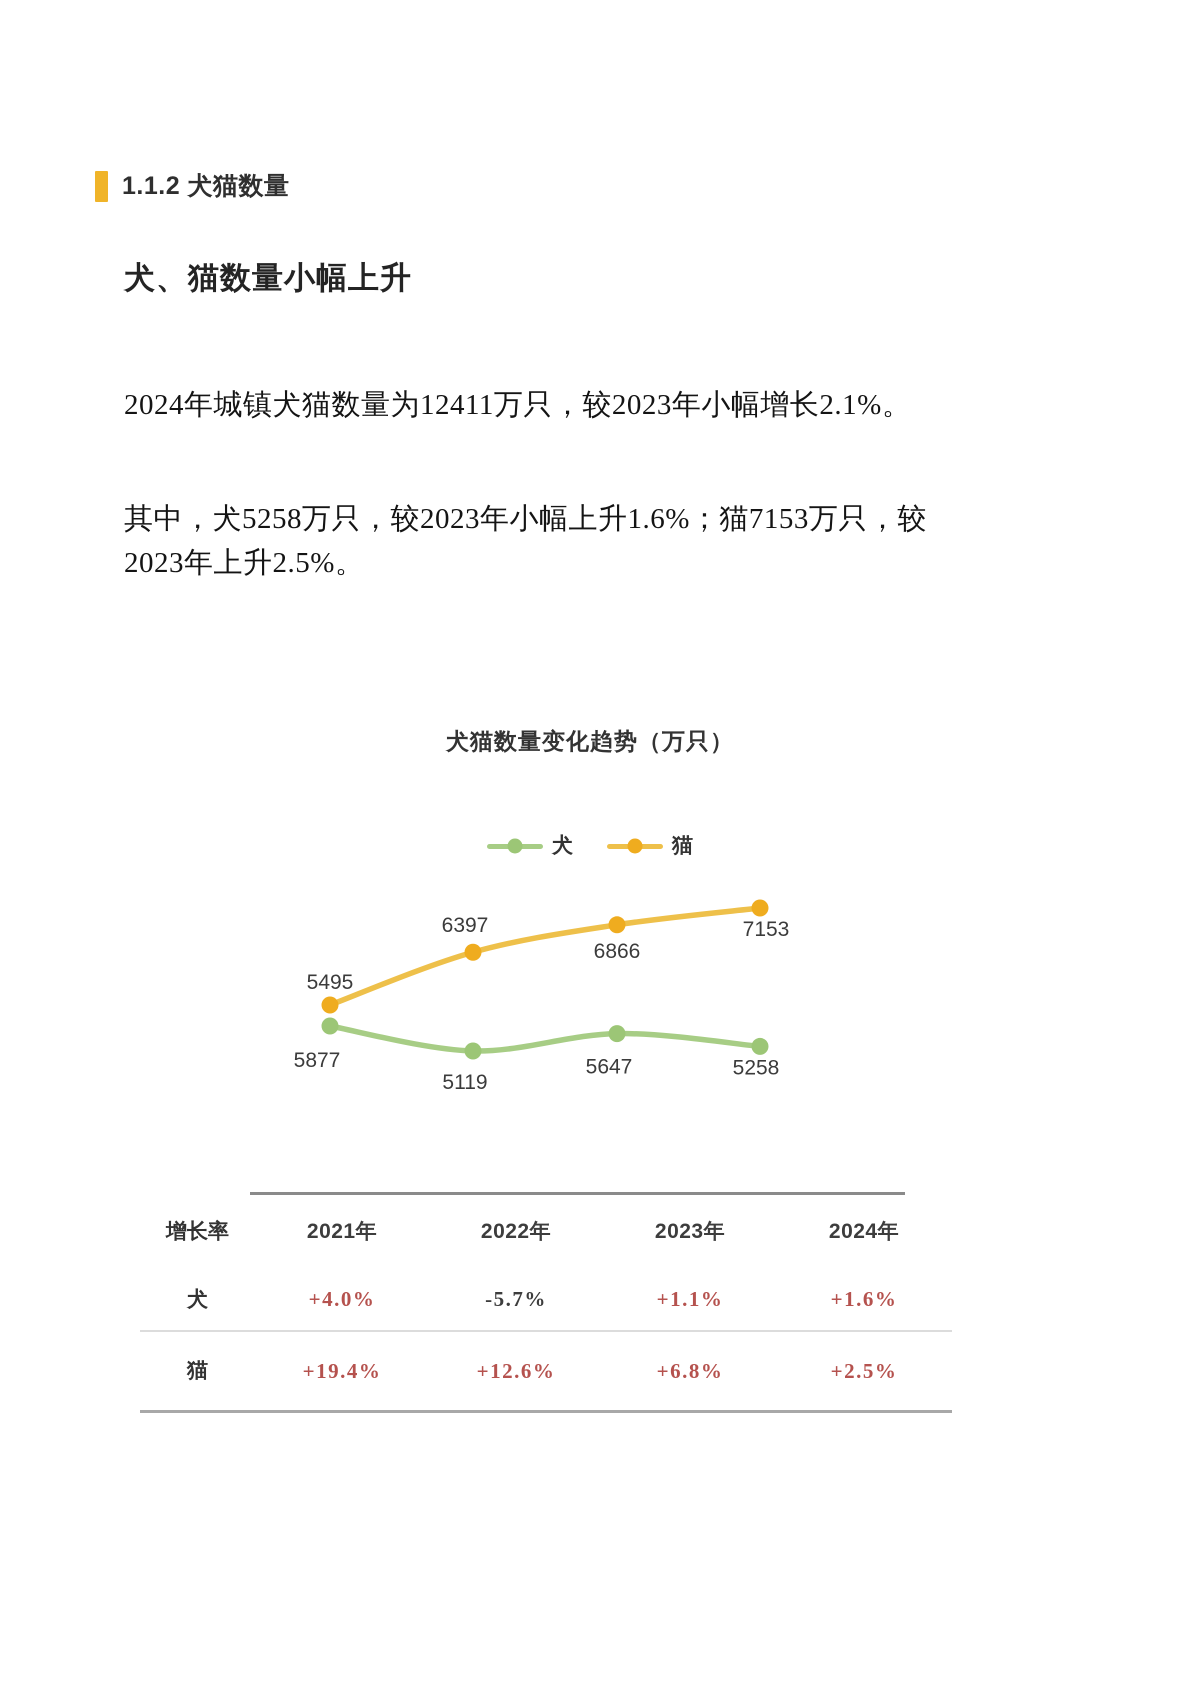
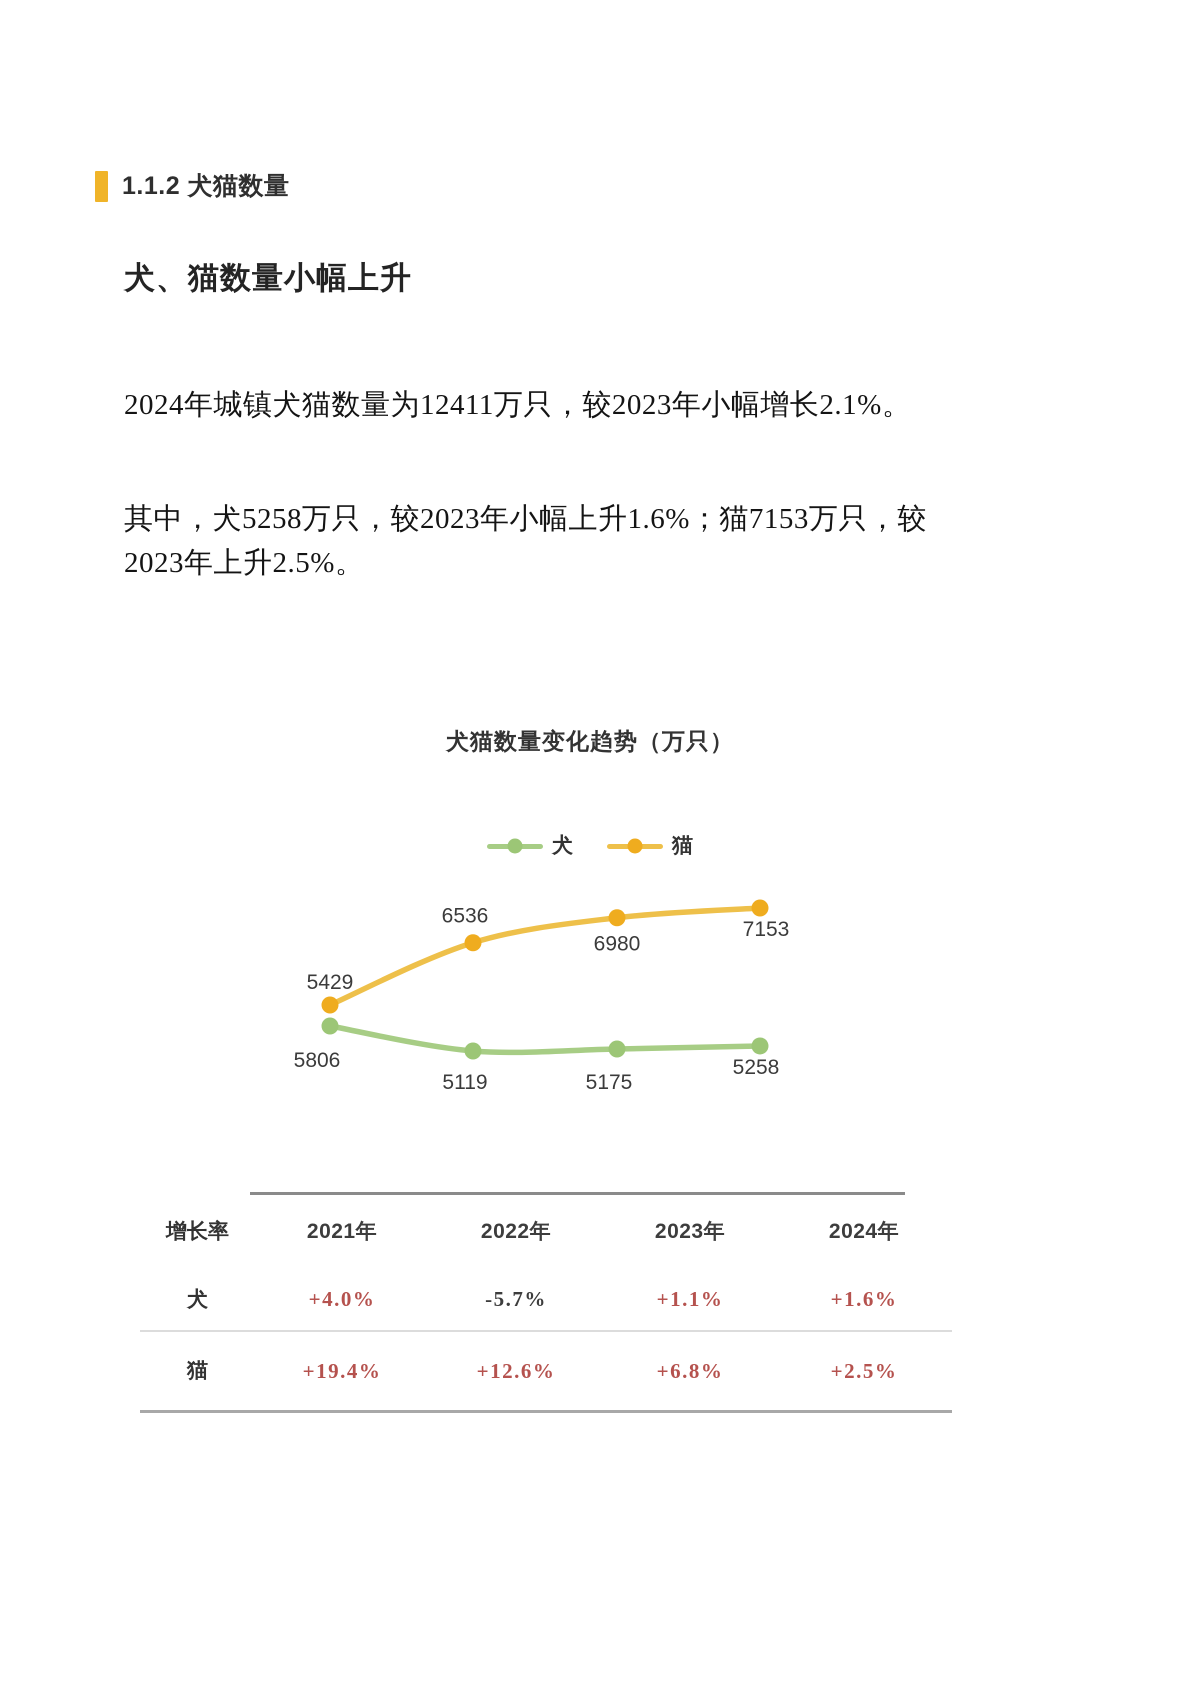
犬/2021年: 5877 -> 5806
猫/2021年: 5495 -> 5429
猫/2022年: 6397 -> 6536
犬/2023年: 5647 -> 5175
猫/2023年: 6866 -> 6980
